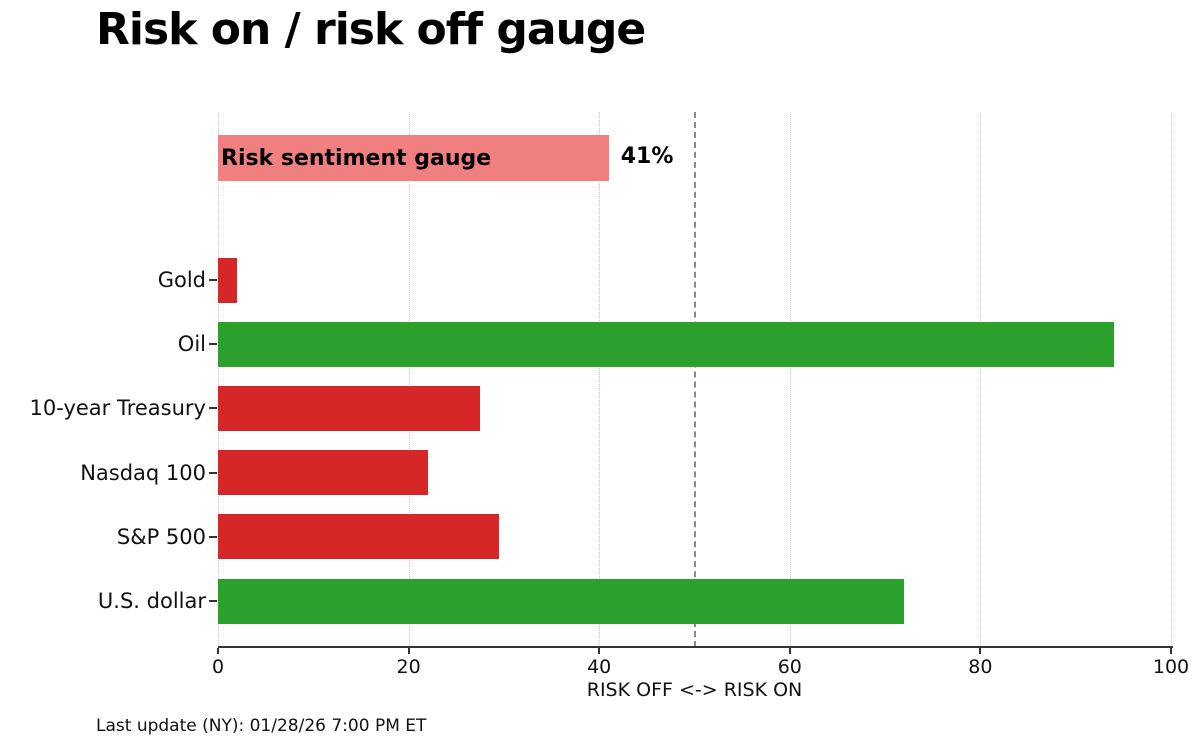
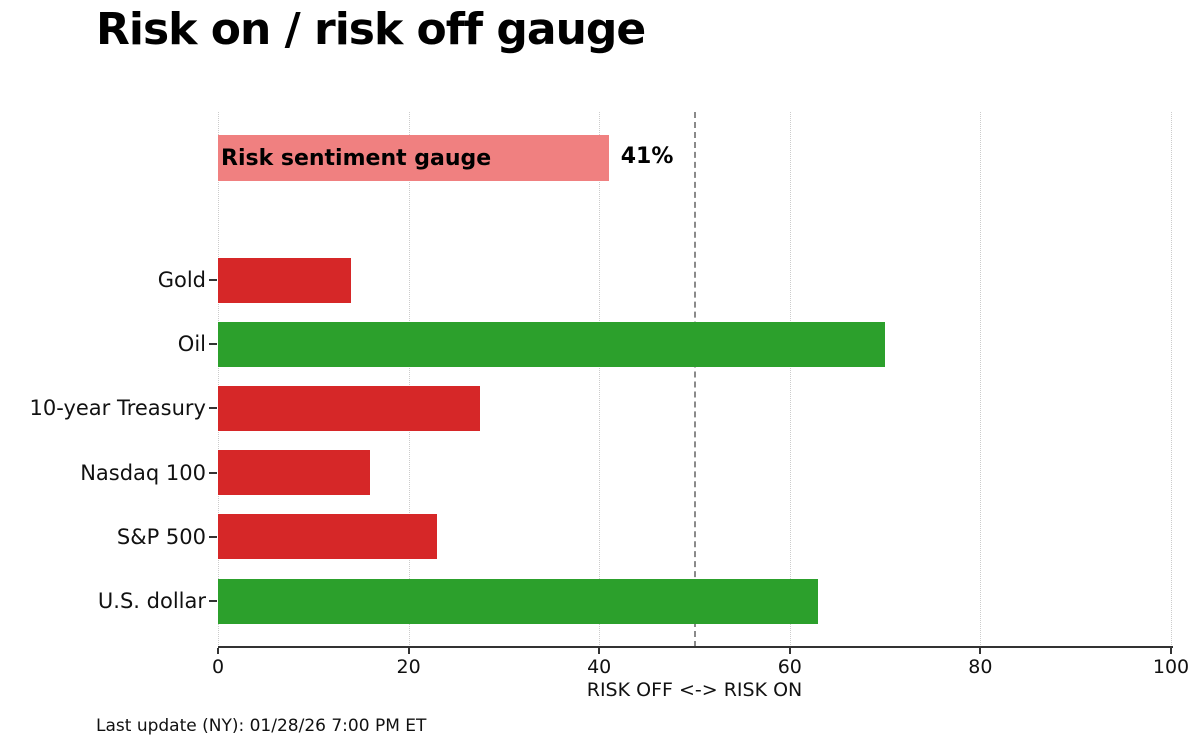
Gold: 2 -> 14
Oil: 94 -> 70
Nasdaq 100: 22 -> 16
S&P 500: 30 -> 23
U.S. dollar: 72 -> 63
